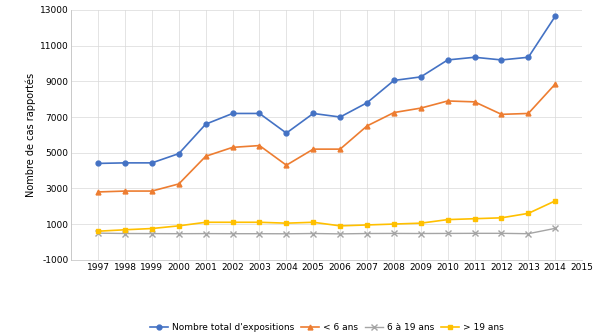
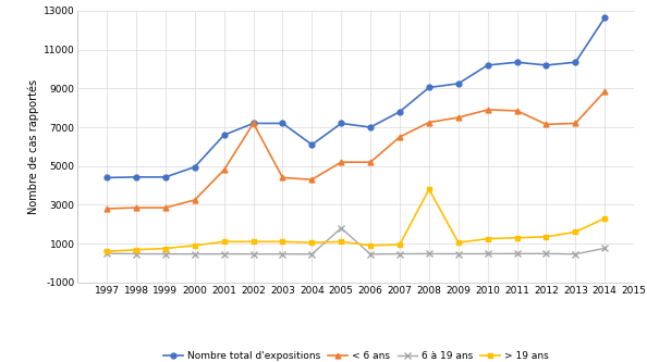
< 6 ans/2002: 5300 -> 7200
< 6 ans/2003: 5400 -> 4400
6 à 19 ans/2005: 500 -> 1800
> 19 ans/2008: 1000 -> 3800
